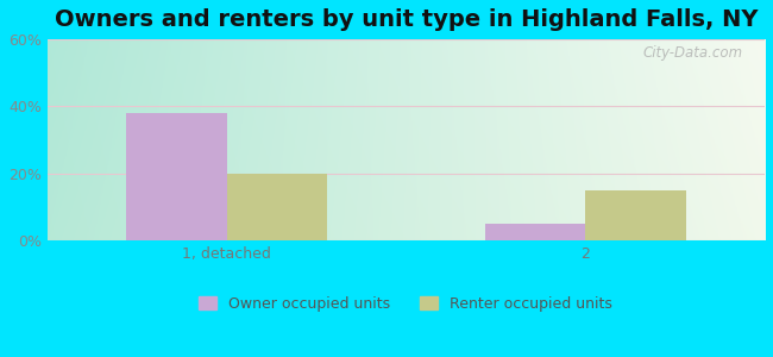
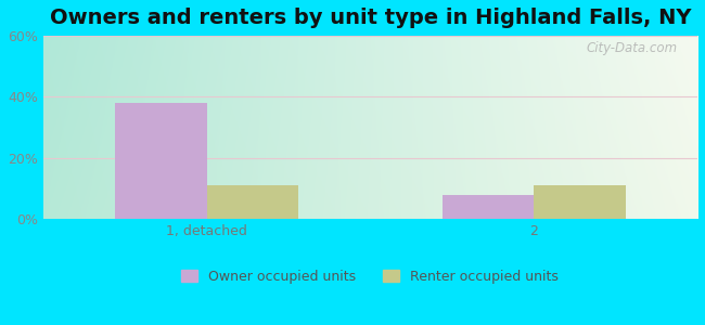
Renter occupied units/1, detached: 20% -> 11%
Owner occupied units/2: 5% -> 8%
Renter occupied units/2: 15% -> 11%
